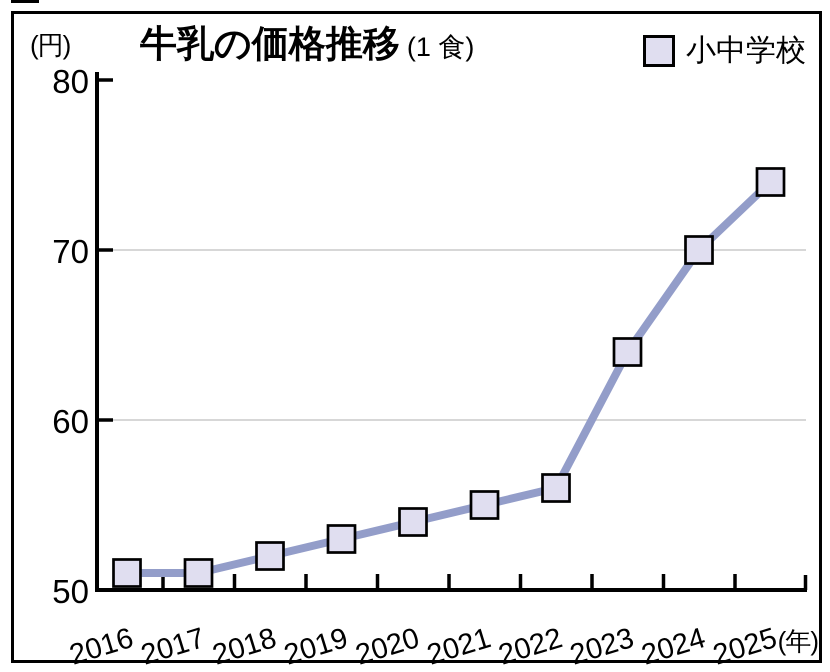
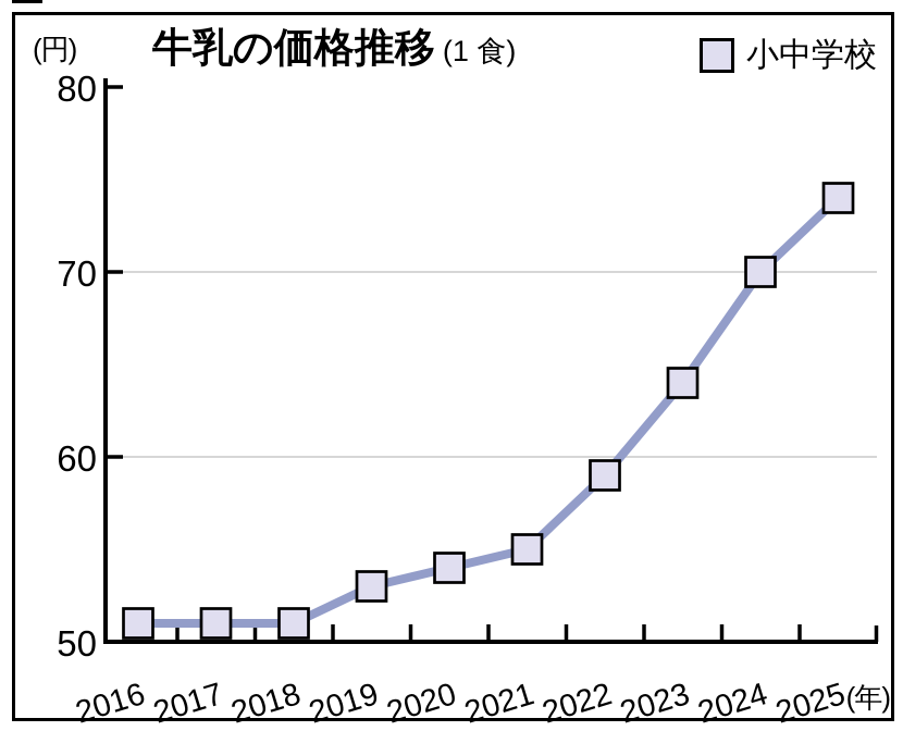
2018: 52 -> 51
2022: 56 -> 59
